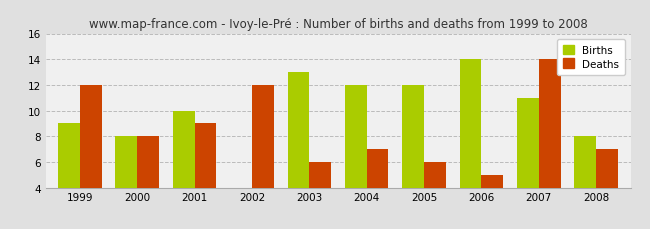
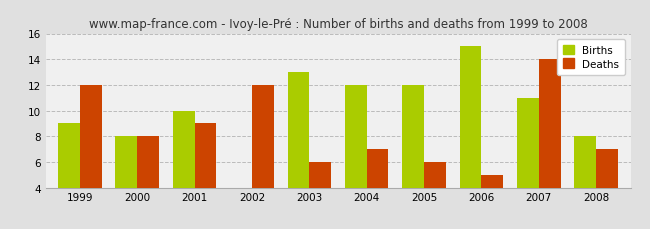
Births/2006: 14 -> 15
